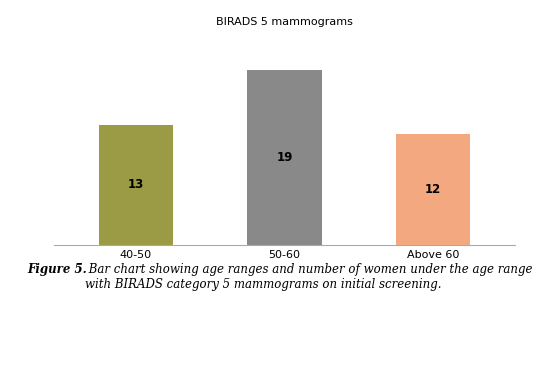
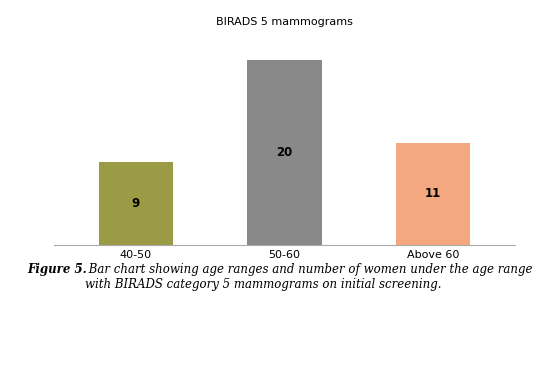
40-50: 13 -> 9
50-60: 19 -> 20
Above 60: 12 -> 11
